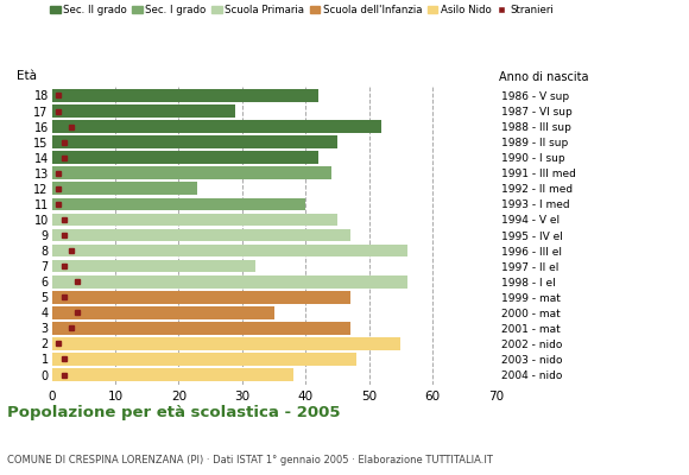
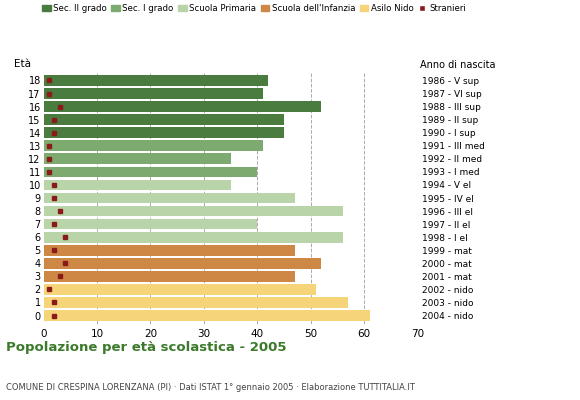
17: 29 -> 41
14: 42 -> 45
13: 44 -> 41
12: 23 -> 35
10: 45 -> 35
7: 32 -> 40
4: 35 -> 52
2: 55 -> 51
1: 48 -> 57
0: 38 -> 61
